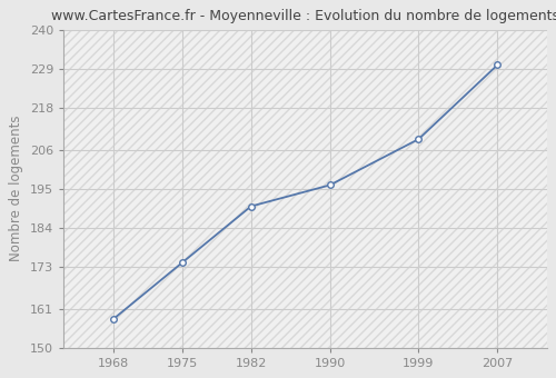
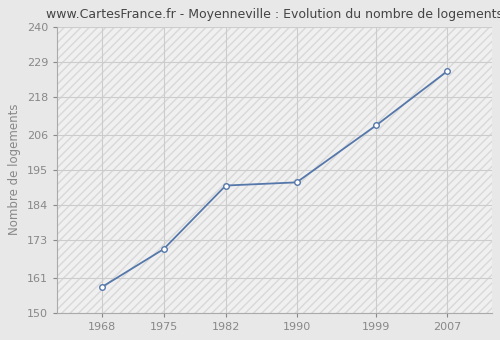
1975: 174 -> 170
1990: 196 -> 191
2007: 230 -> 226
